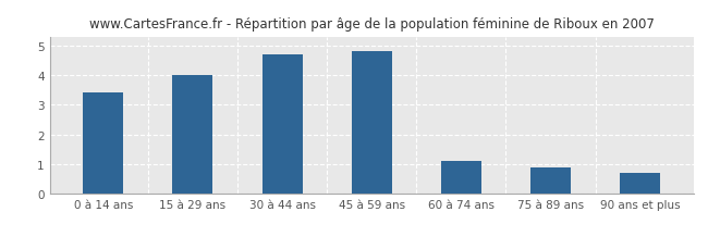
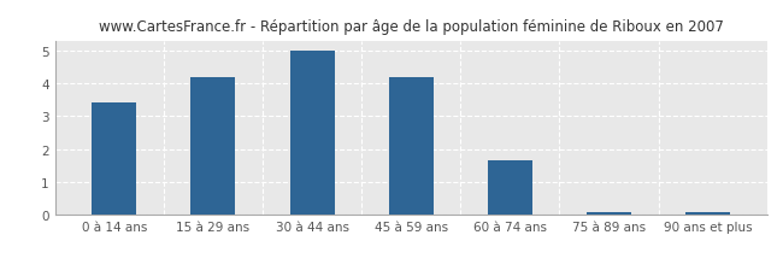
15 à 29 ans: 4.00 -> 4.20
30 à 44 ans: 4.70 -> 5.00
45 à 59 ans: 4.80 -> 4.20
60 à 74 ans: 1.10 -> 1.65
75 à 89 ans: 0.90 -> 0.07
90 ans et plus: 0.70 -> 0.07
